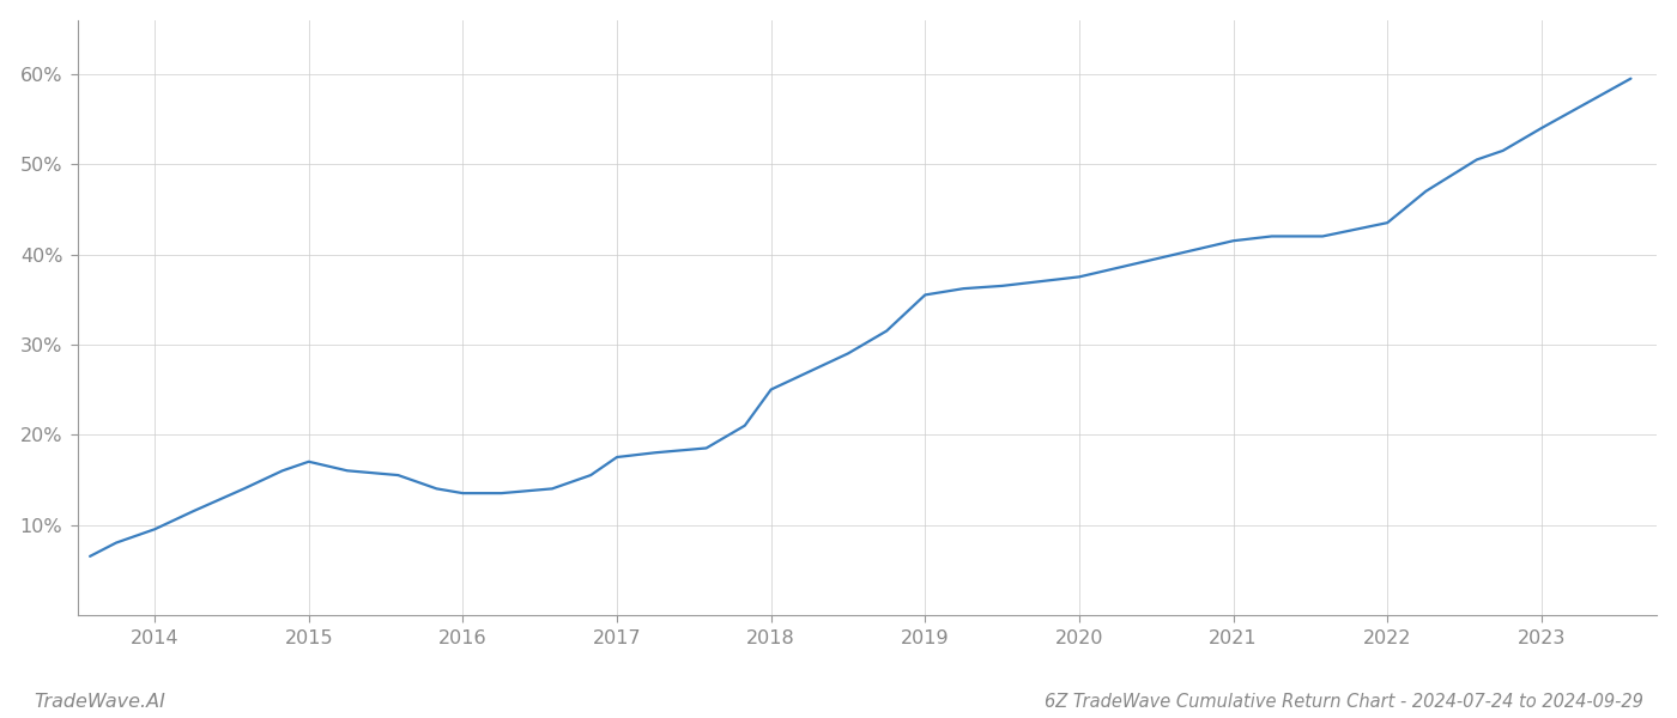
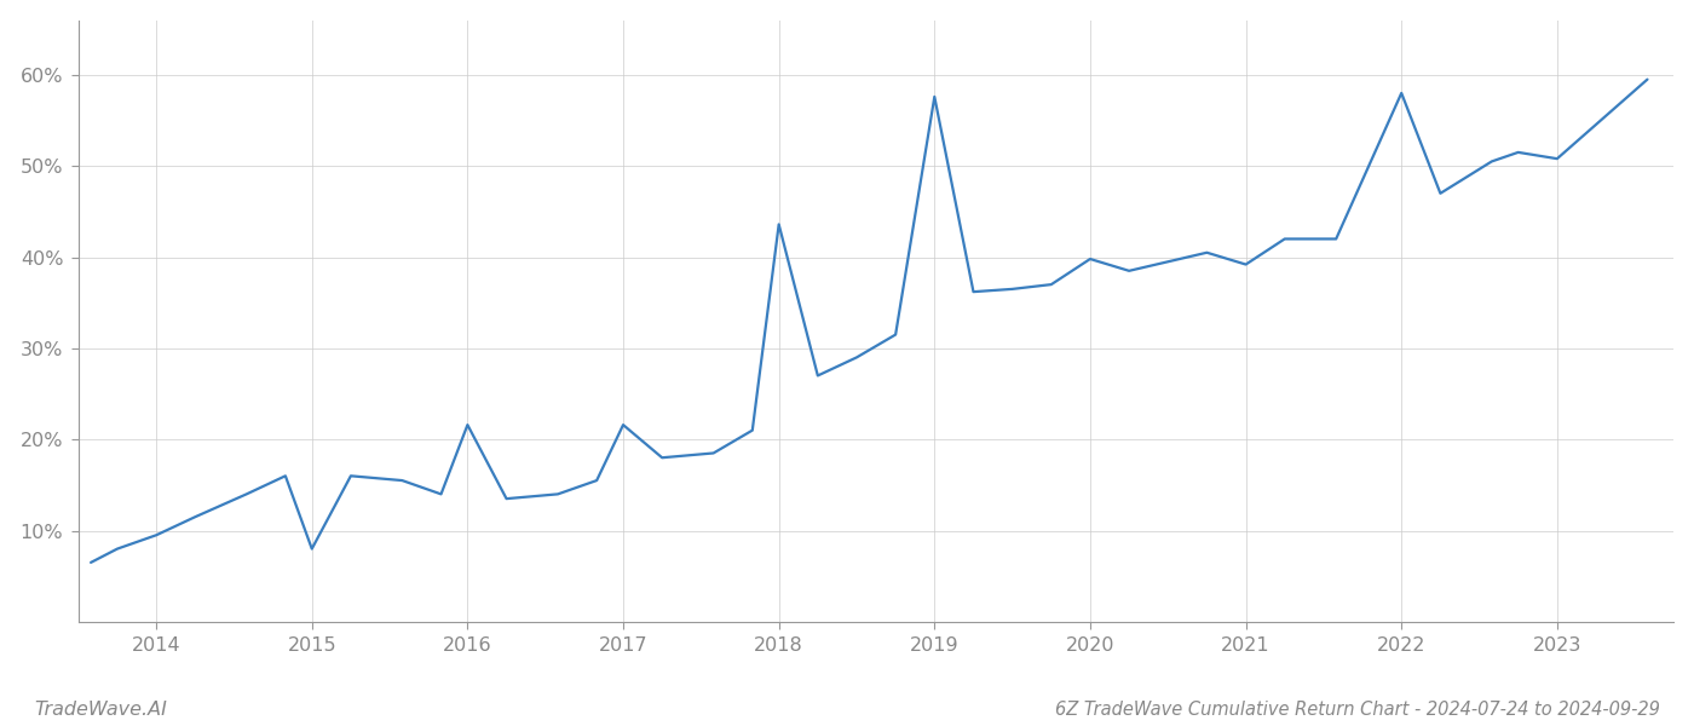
2015: 17.0% -> 8.0%
2016: 13.5% -> 21.6%
2017: 17.5% -> 21.6%
2018: 25.0% -> 43.6%
2019: 35.5% -> 57.6%
2020: 37.5% -> 39.8%
2021: 41.5% -> 39.2%
2022: 43.5% -> 58.0%
2023: 54.0% -> 50.8%
